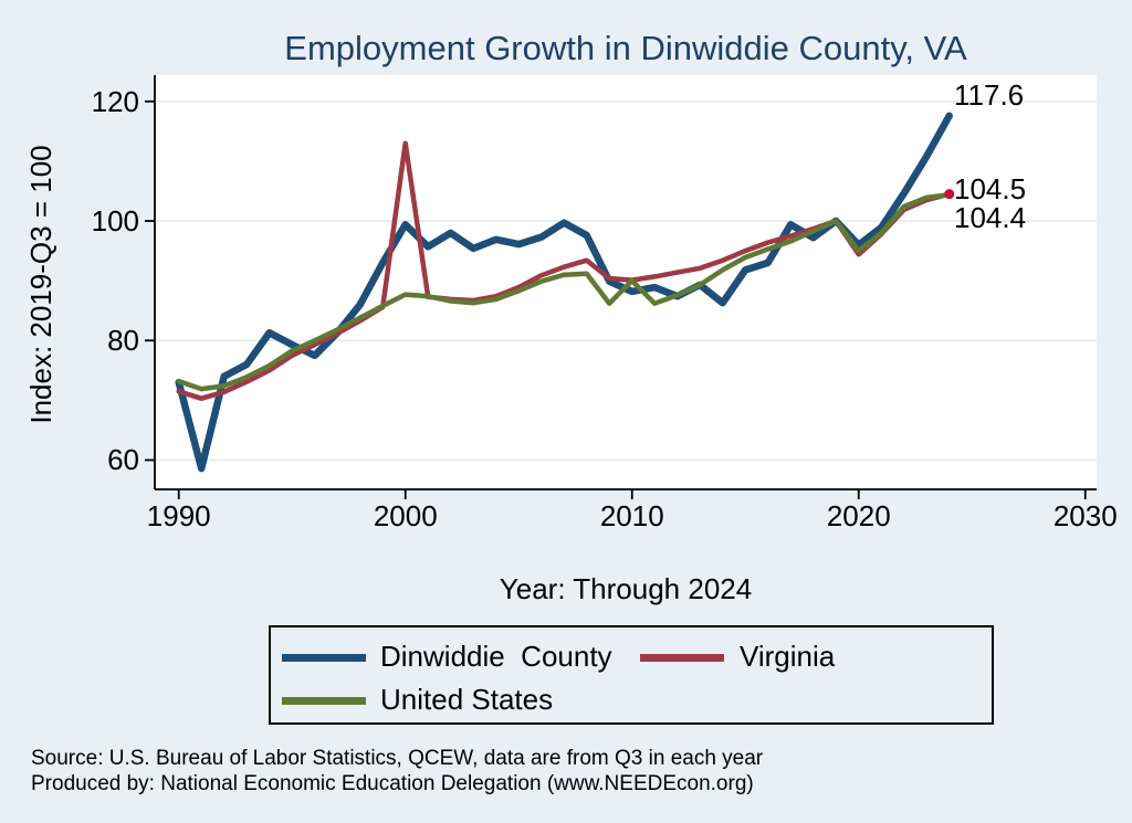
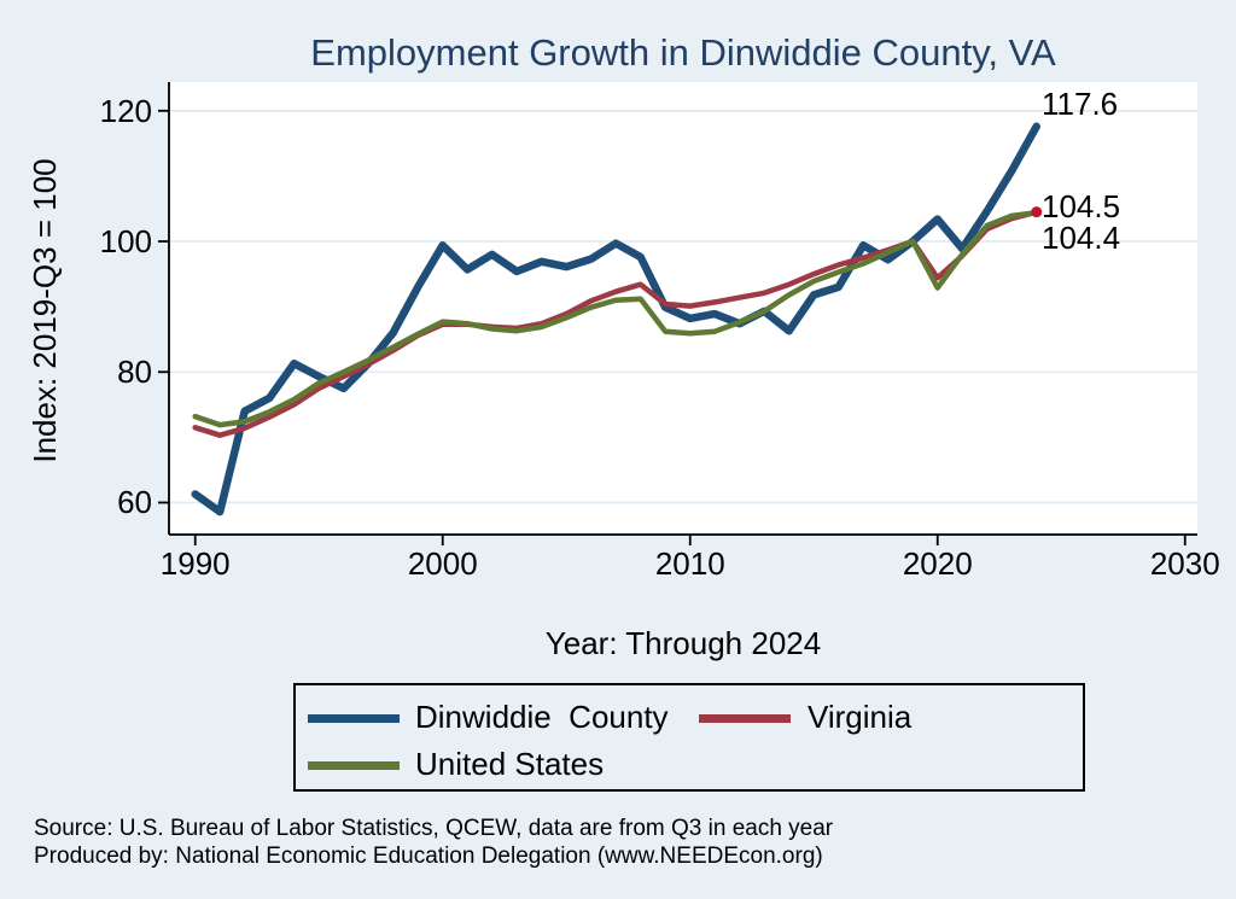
Dinwiddie County/1990: 73 -> 61
Virginia/2000: 113 -> 87
United States/2010: 90 -> 86
Dinwiddie County/2020: 96 -> 103
United States/2020: 95 -> 93
